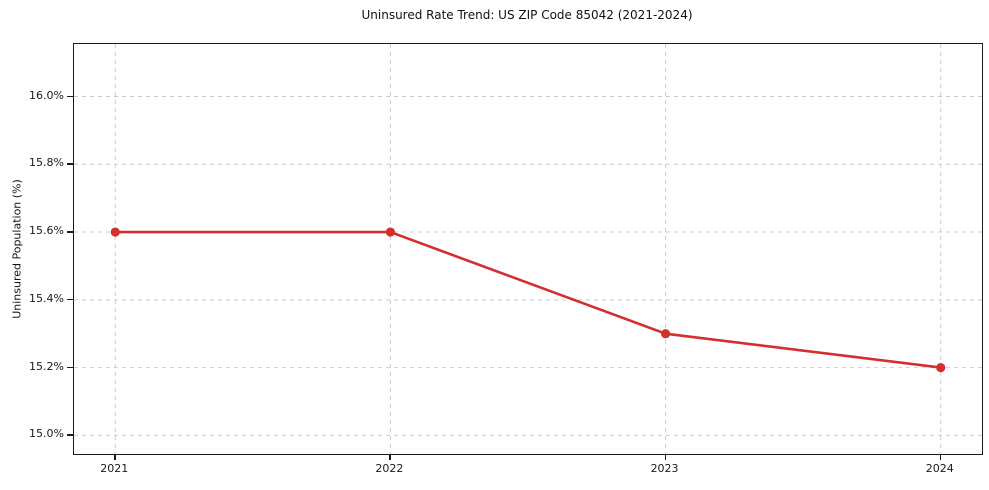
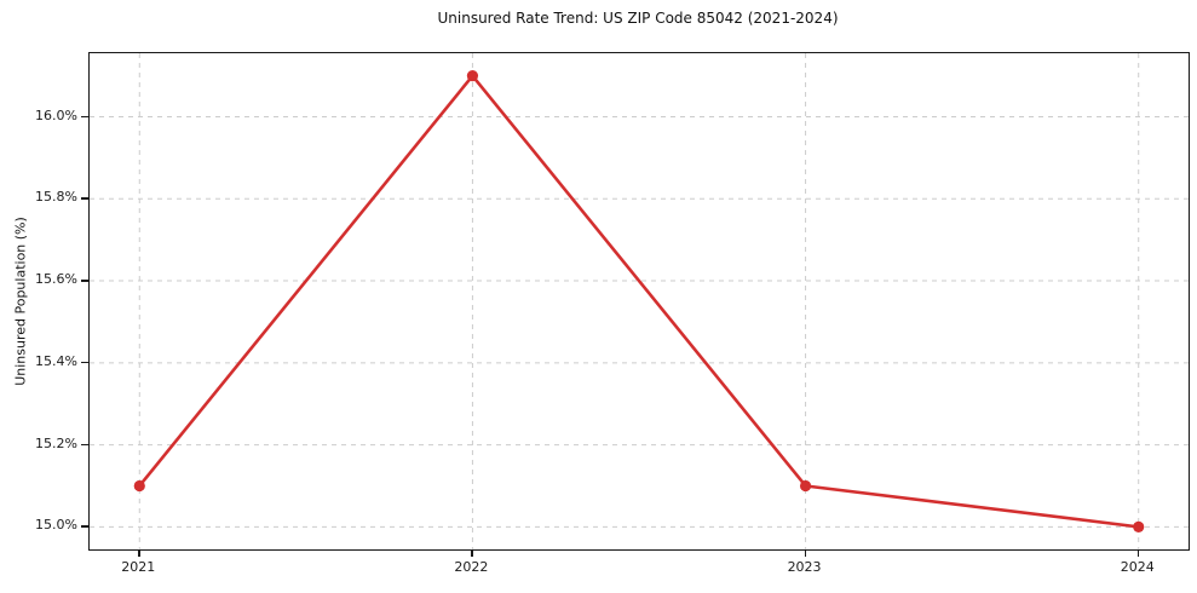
2021: 15.6% -> 15.1%
2022: 15.6% -> 16.1%
2023: 15.3% -> 15.1%
2024: 15.2% -> 15.0%
